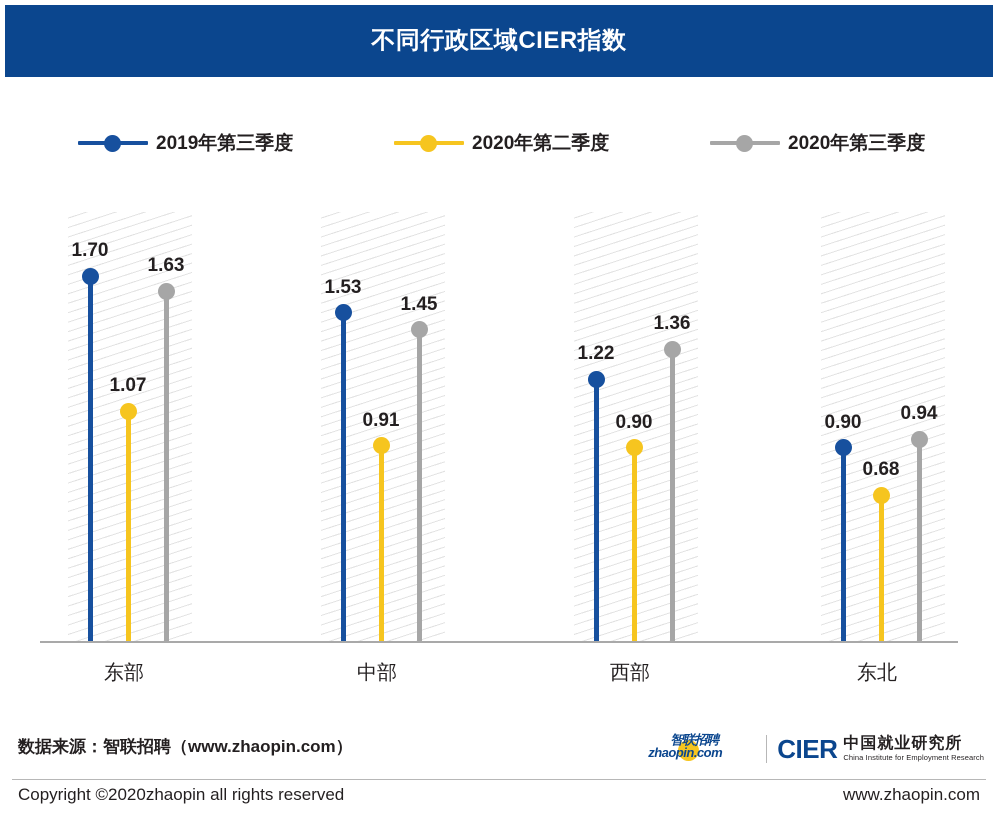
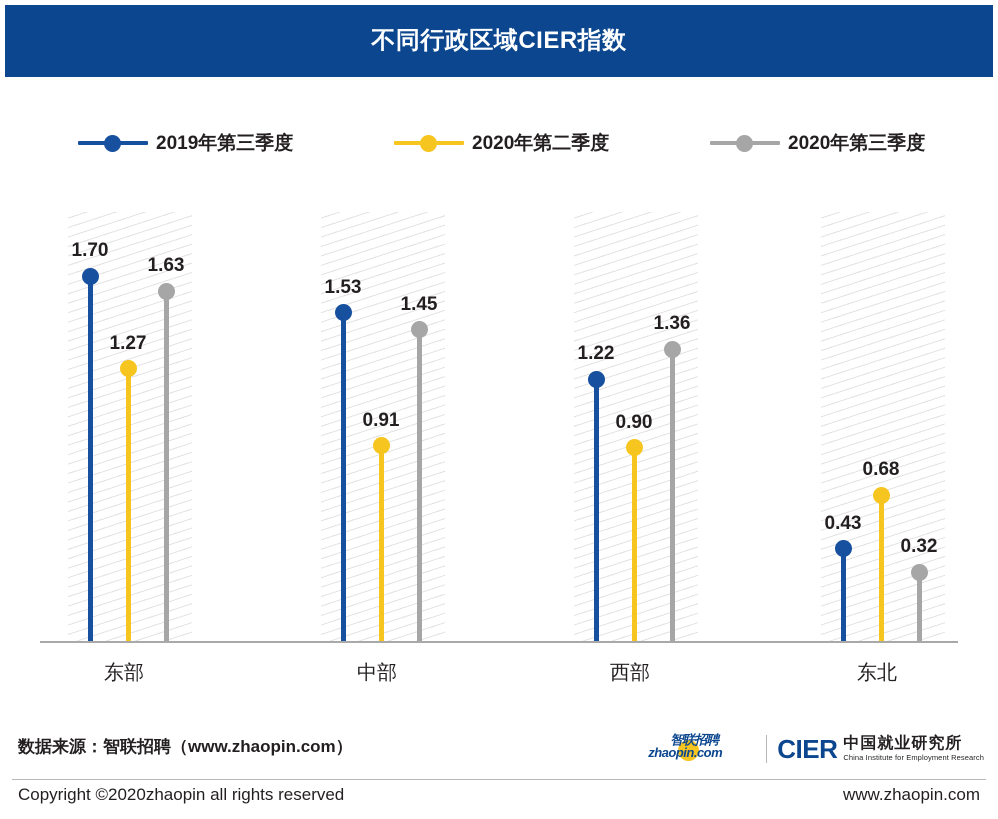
2020年第二季度/东部: 1.07 -> 1.27
2019年第三季度/东北: 0.90 -> 0.43
2020年第三季度/东北: 0.94 -> 0.32
